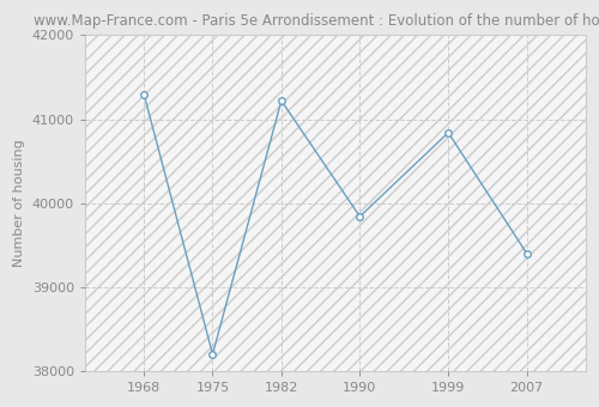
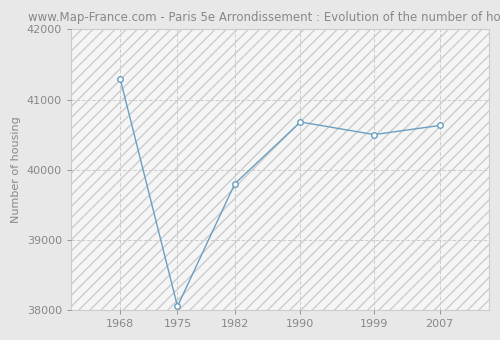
1975: 38200 -> 38050
1982: 41220 -> 39800
1990: 39840 -> 40680
1999: 40840 -> 40500
2007: 39400 -> 40630
